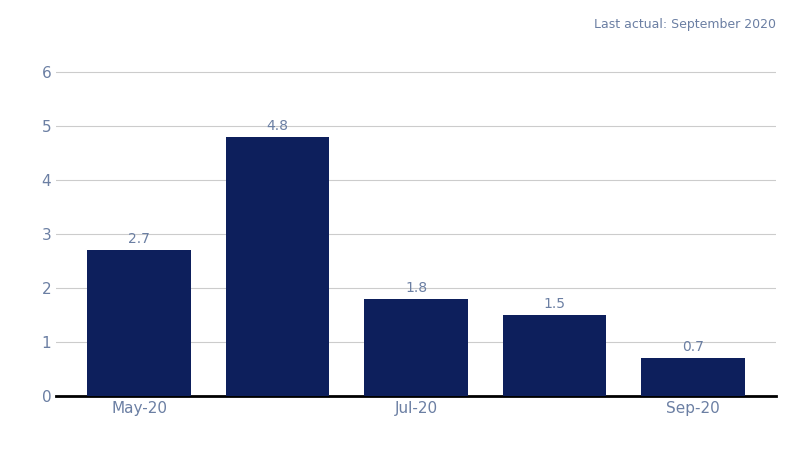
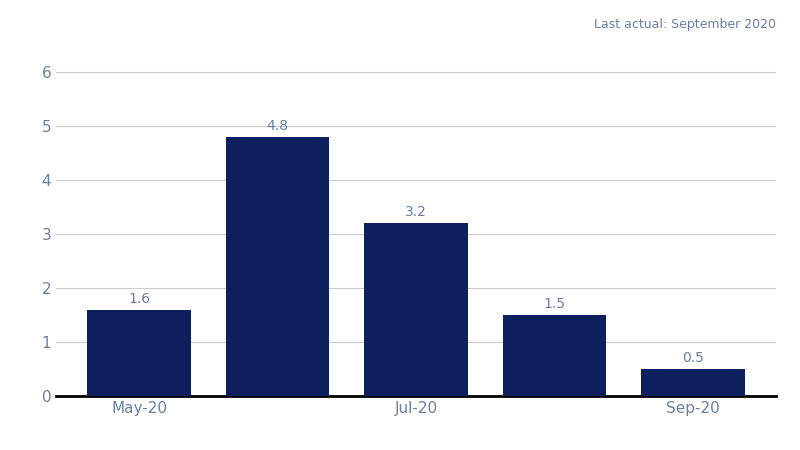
May-20: 2.7 -> 1.6
Jul-20: 1.8 -> 3.2
Sep-20: 0.7 -> 0.5
